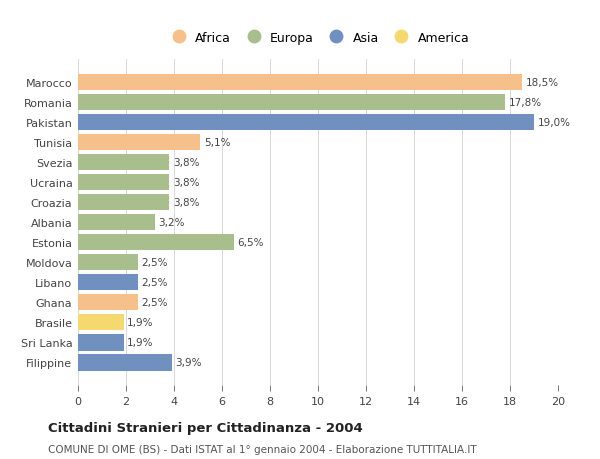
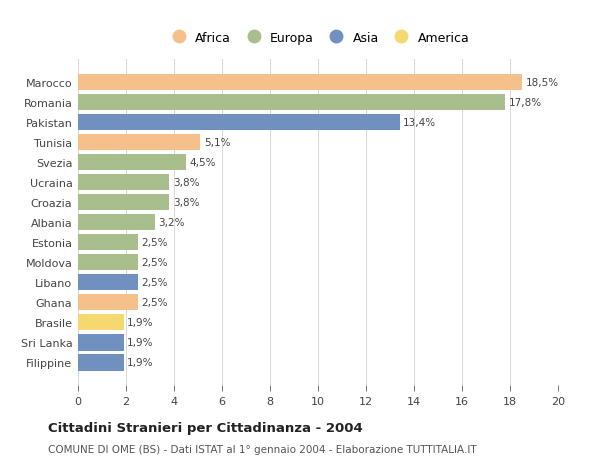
Pakistan: 19,0% -> 13,4%
Svezia: 3,8% -> 4,5%
Estonia: 6,5% -> 2,5%
Filippine: 3,9% -> 1,9%
